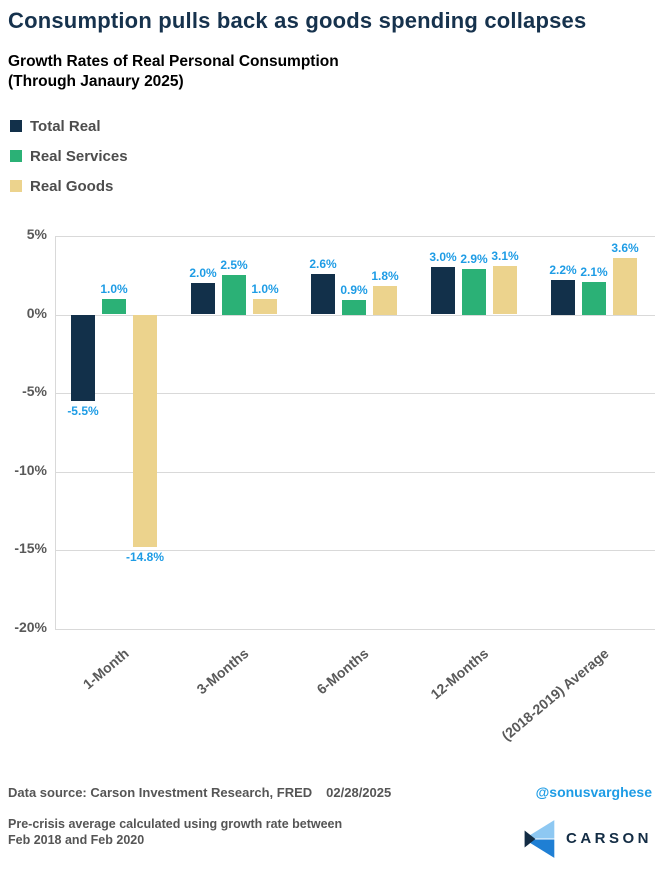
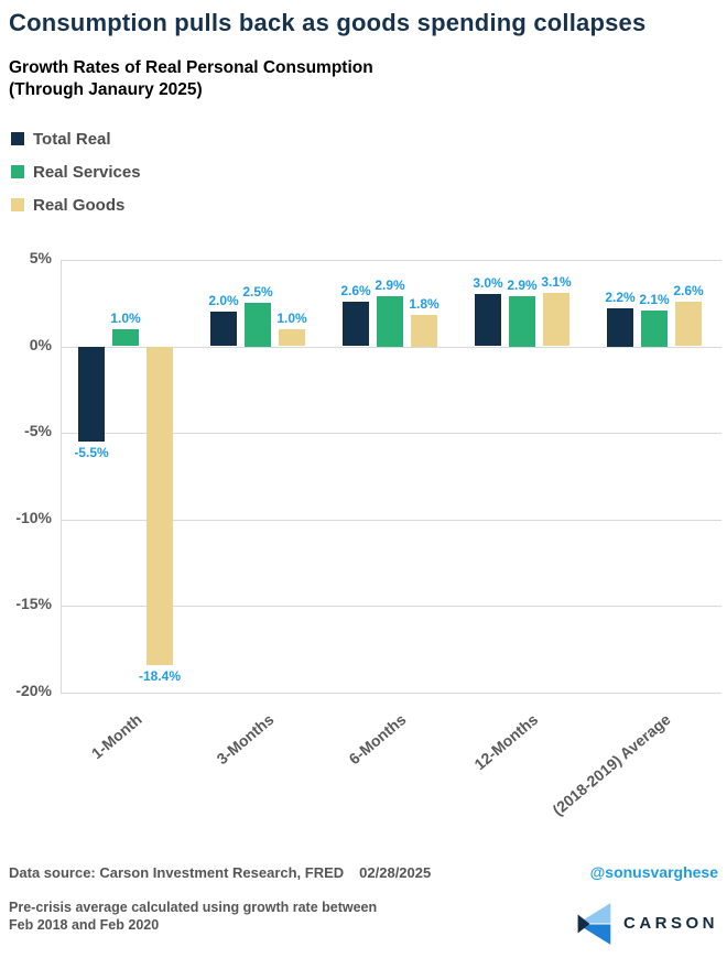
Real Goods/1-Month: -14.8% -> -18.4%
Real Services/6-Months: 0.9% -> 2.9%
Real Goods/(2018-2019) Average: 3.6% -> 2.6%
